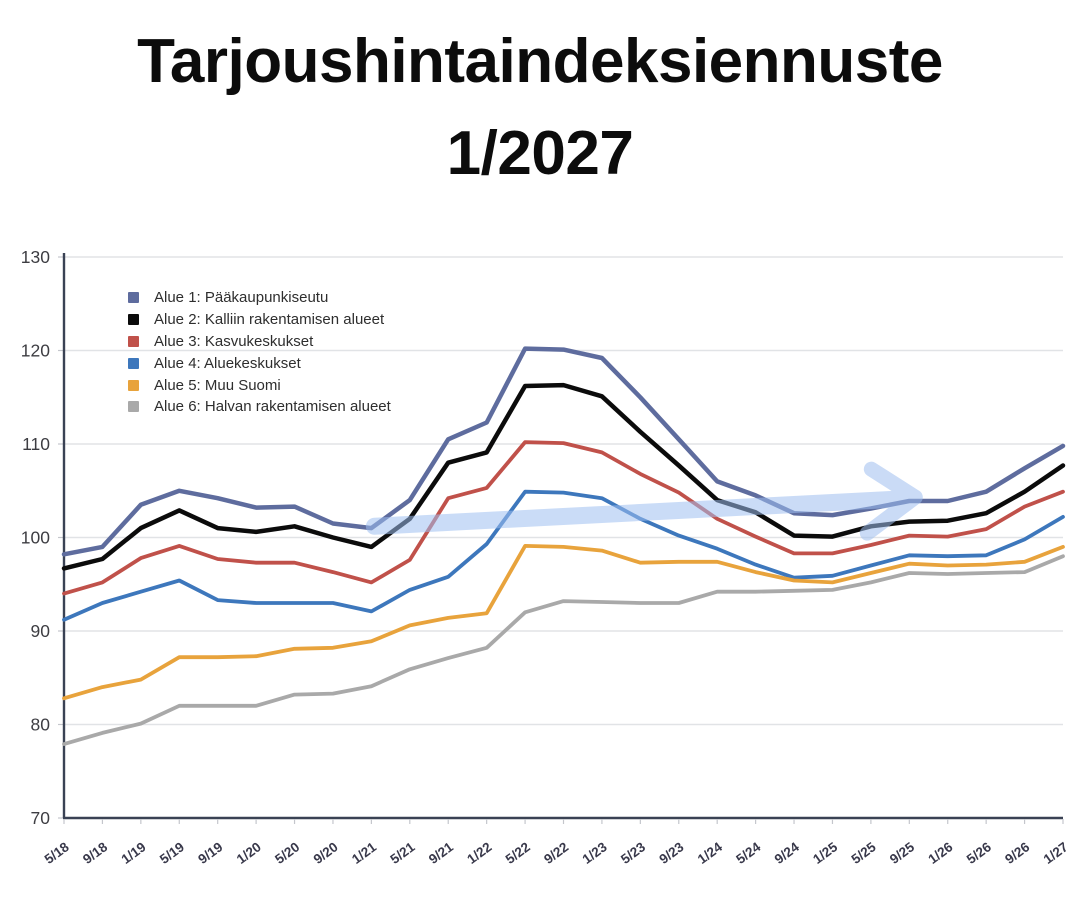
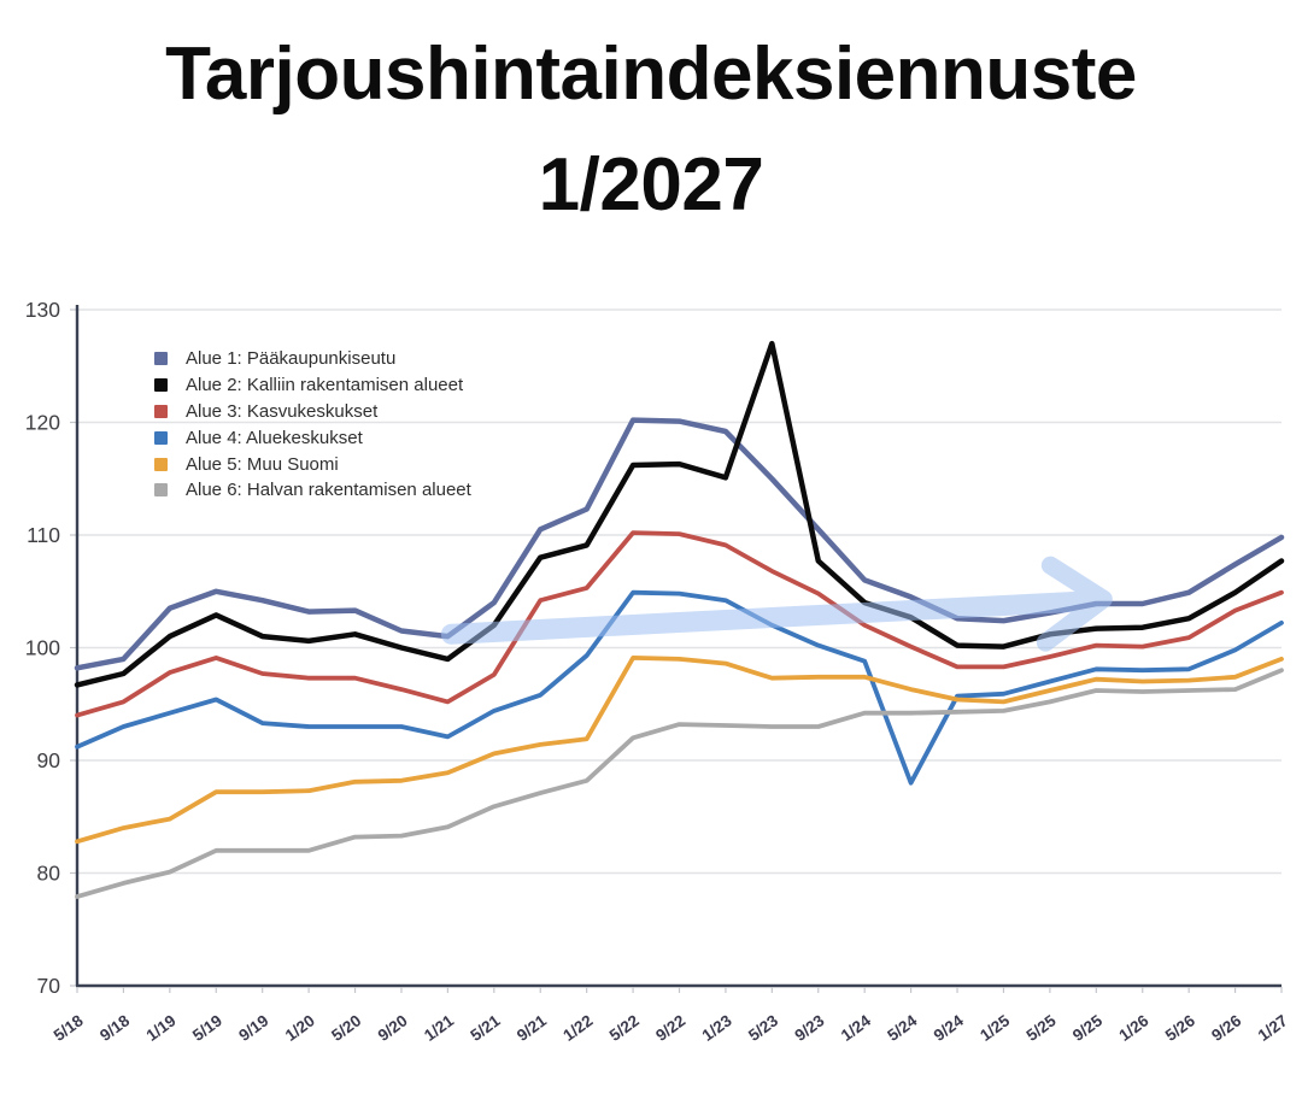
Alue 2: Kalliin rakentamisen alueet/5/23: 111 -> 127
Alue 4: Aluekeskukset/5/24: 97 -> 88
